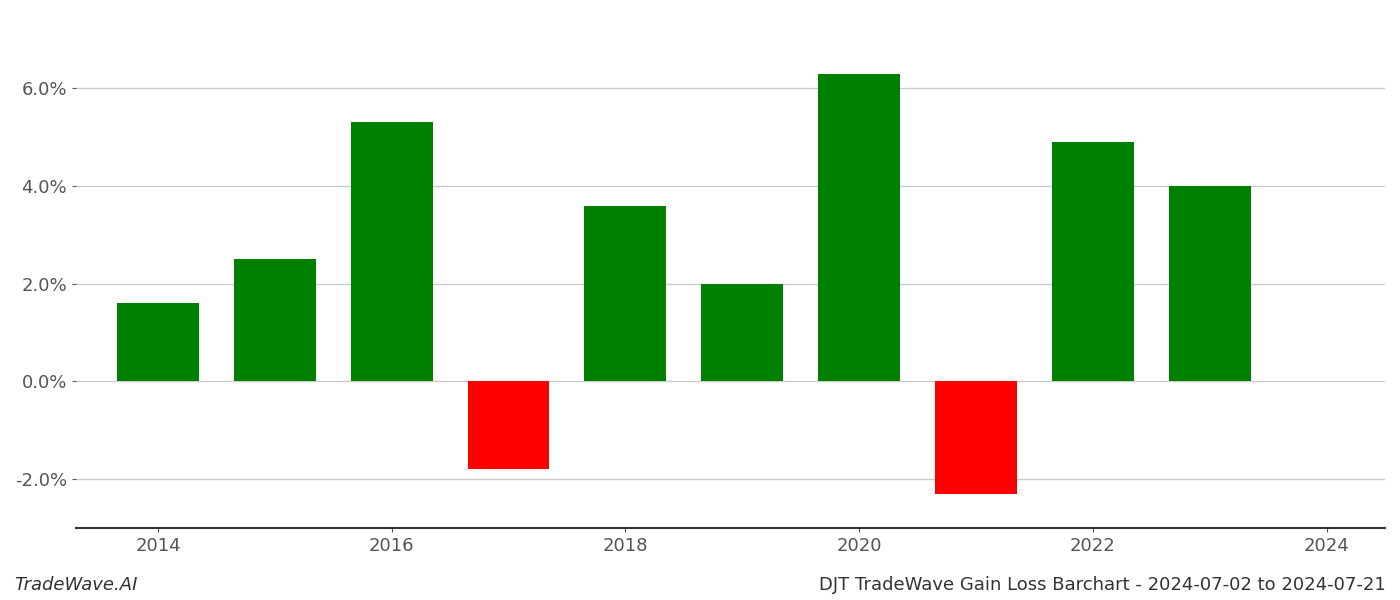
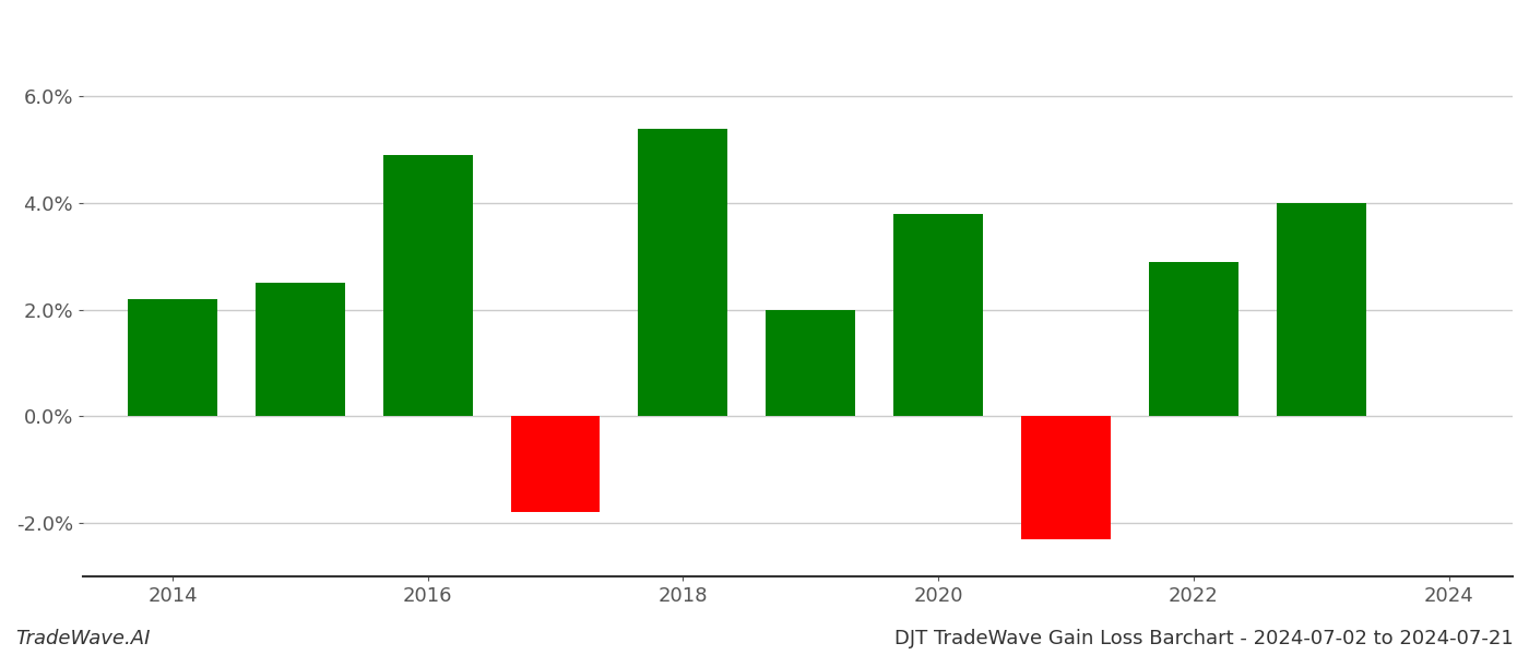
2014: 1.6% -> 2.2%
2016: 5.3% -> 4.9%
2018: 3.6% -> 5.4%
2020: 6.3% -> 3.8%
2022: 4.9% -> 2.9%
